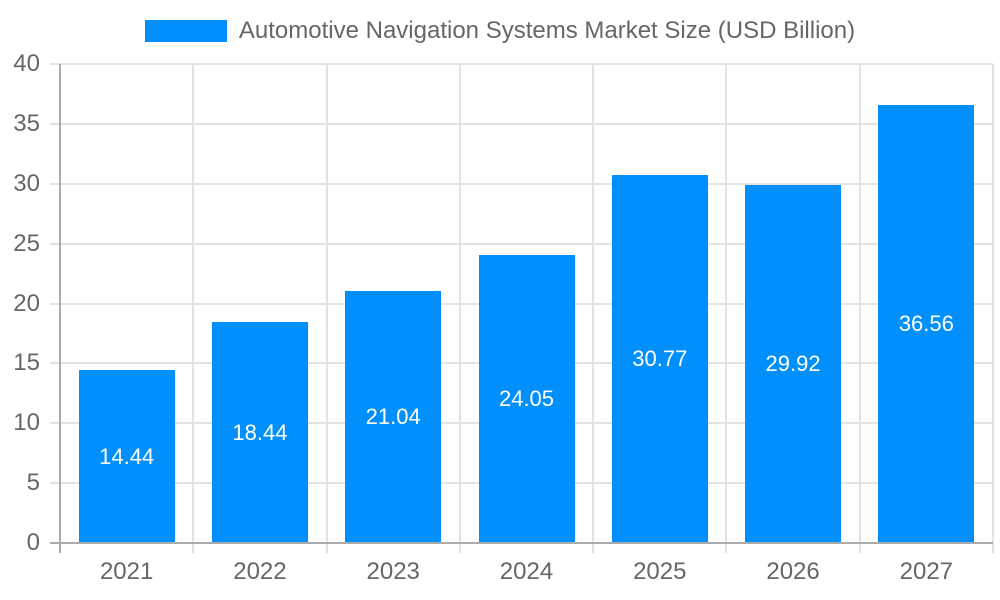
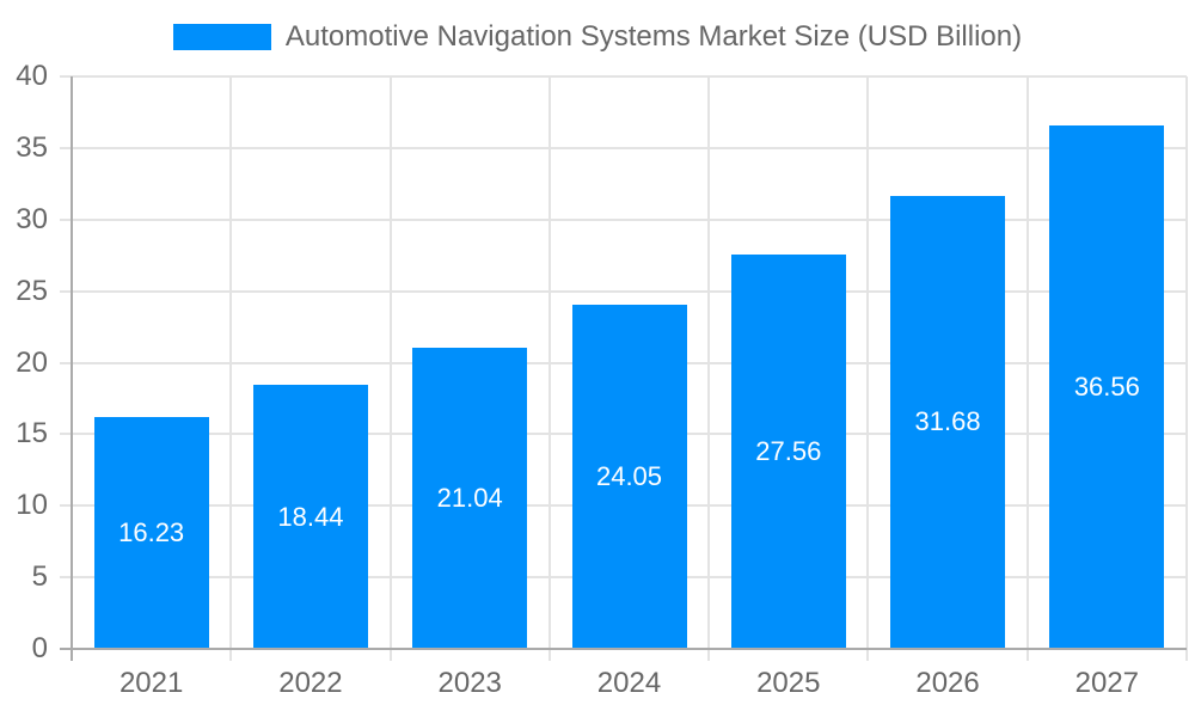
2021: 14.44 -> 16.23
2025: 30.77 -> 27.56
2026: 29.92 -> 31.68
